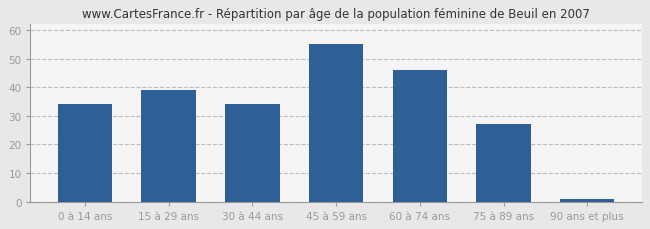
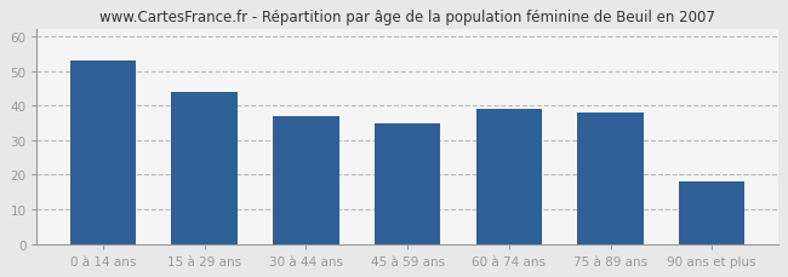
0 à 14 ans: 34 -> 53
15 à 29 ans: 39 -> 44
30 à 44 ans: 34 -> 37
45 à 59 ans: 55 -> 35
60 à 74 ans: 46 -> 39
75 à 89 ans: 27 -> 38
90 ans et plus: 1 -> 18
